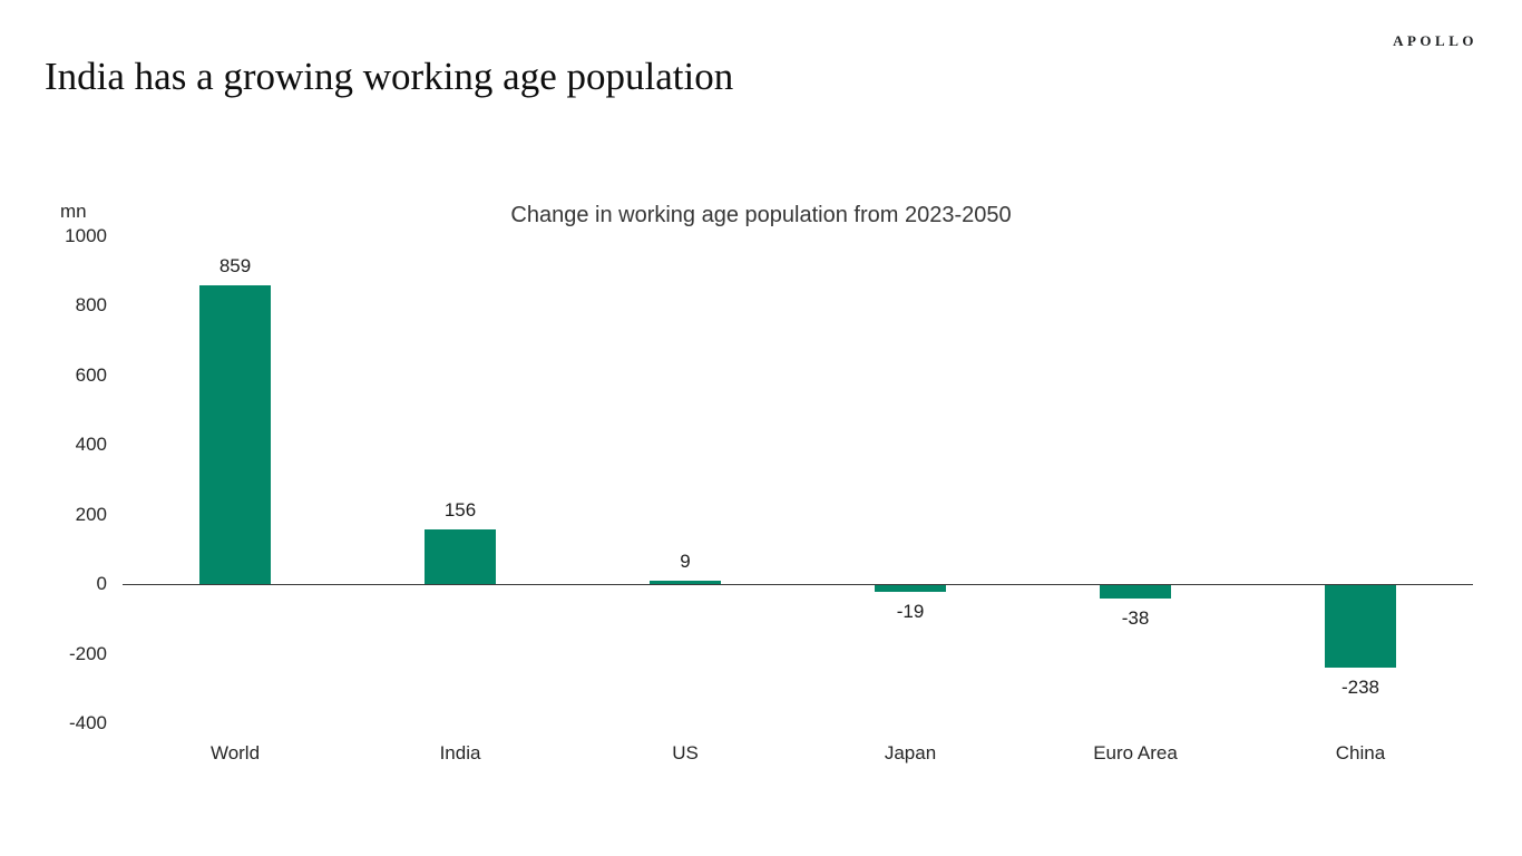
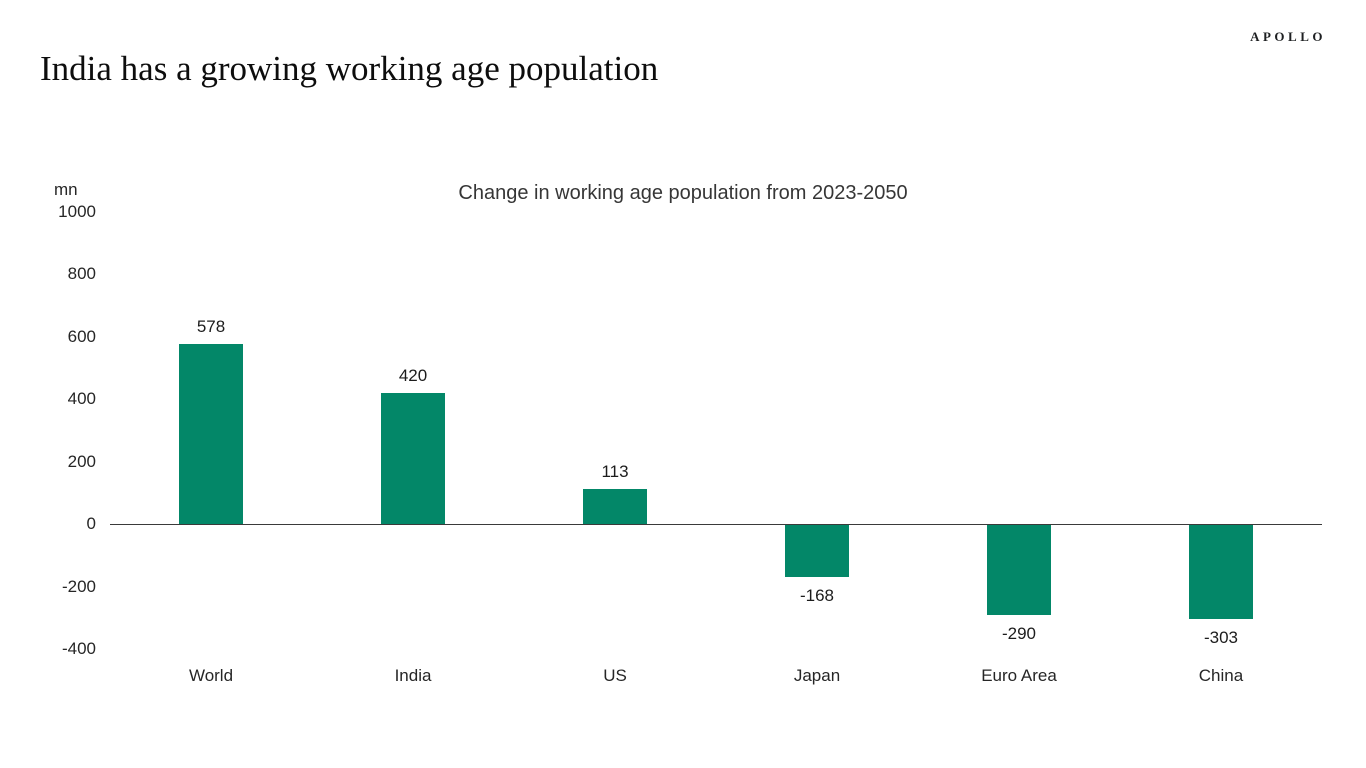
World: 859 -> 578
India: 156 -> 420
US: 9 -> 113
Japan: -19 -> -168
Euro Area: -38 -> -290
China: -238 -> -303
